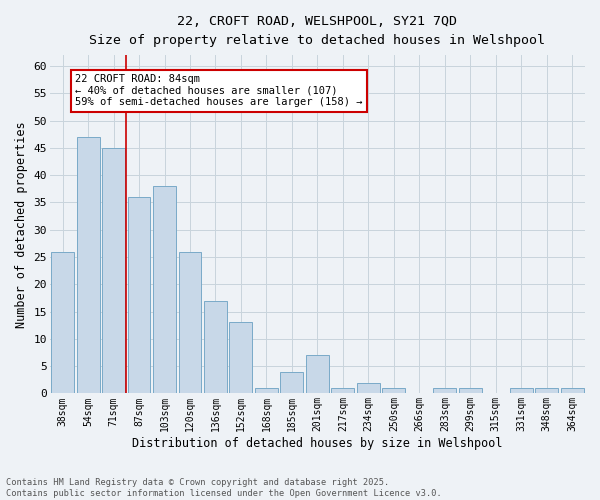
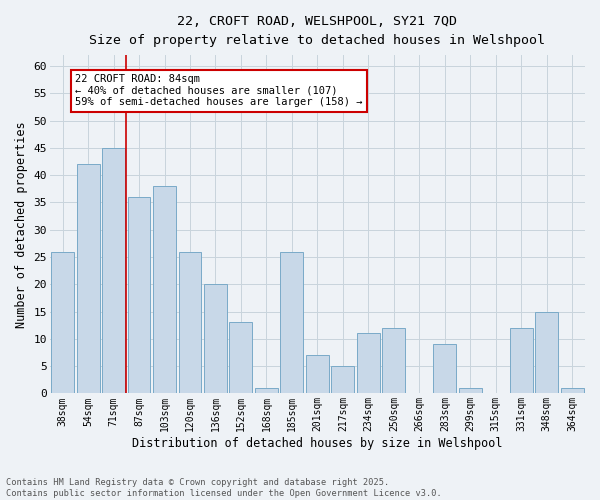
54sqm: 47 -> 42
136sqm: 17 -> 20
185sqm: 4 -> 26
217sqm: 1 -> 5
234sqm: 2 -> 11
250sqm: 1 -> 12
283sqm: 1 -> 9
331sqm: 1 -> 12
348sqm: 1 -> 15
